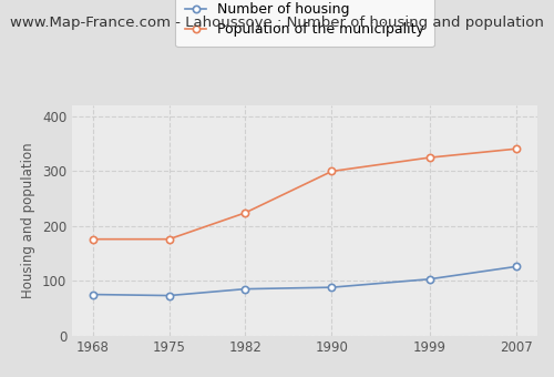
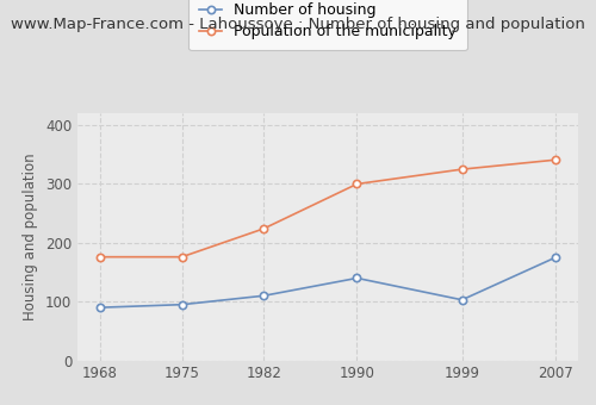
Number of housing/1968: 75 -> 90
Number of housing/1975: 73 -> 95
Number of housing/1982: 85 -> 110
Number of housing/1990: 88 -> 140
Number of housing/2007: 126 -> 175
